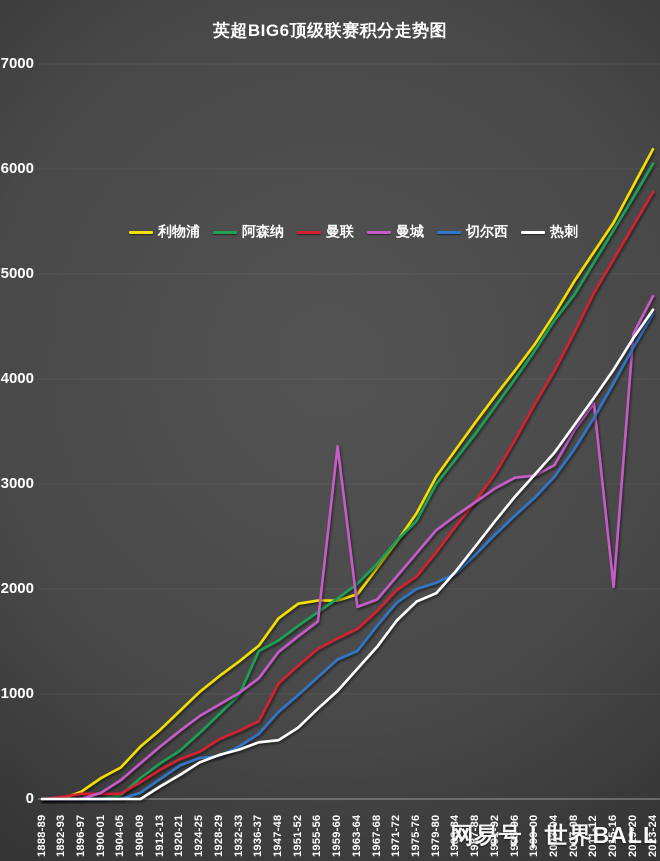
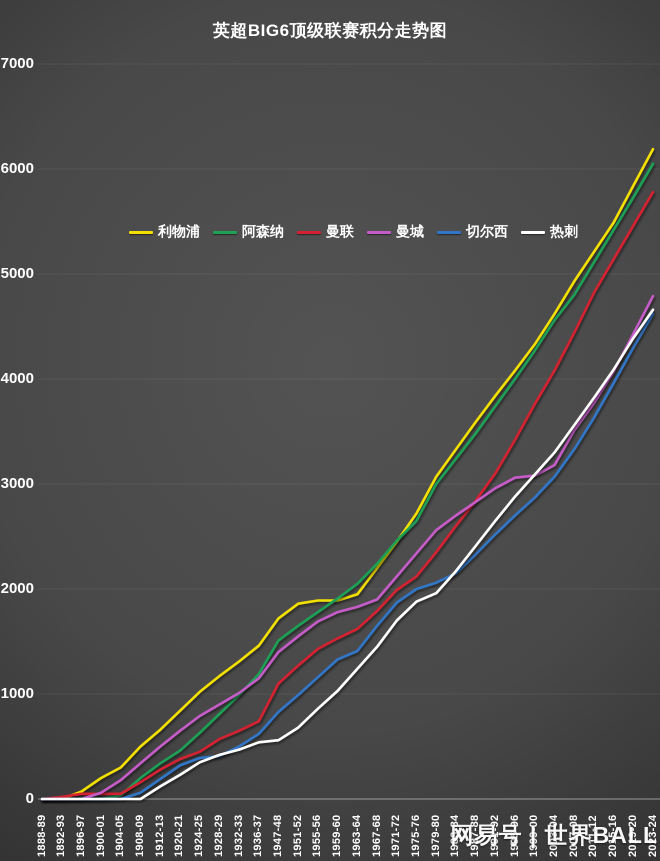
阿森纳/1936-37: 1410 -> 1190
曼城/1959-60: 3360 -> 1780
曼城/2015-16: 2020 -> 4070
